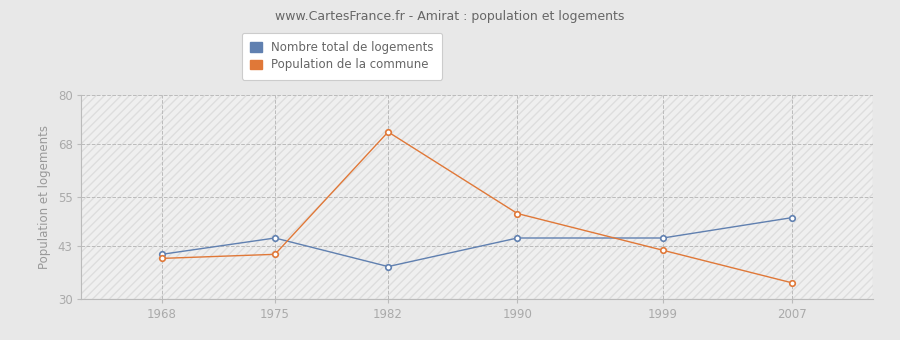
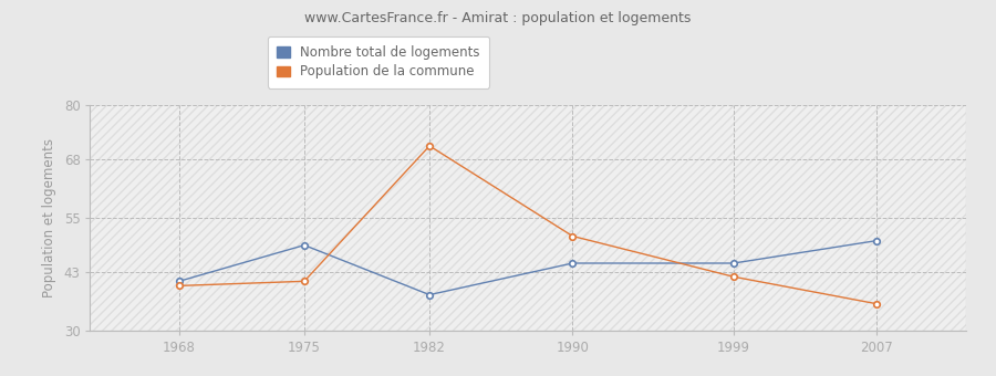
Nombre total de logements/1975: 45 -> 49
Population de la commune/2007: 34 -> 36
